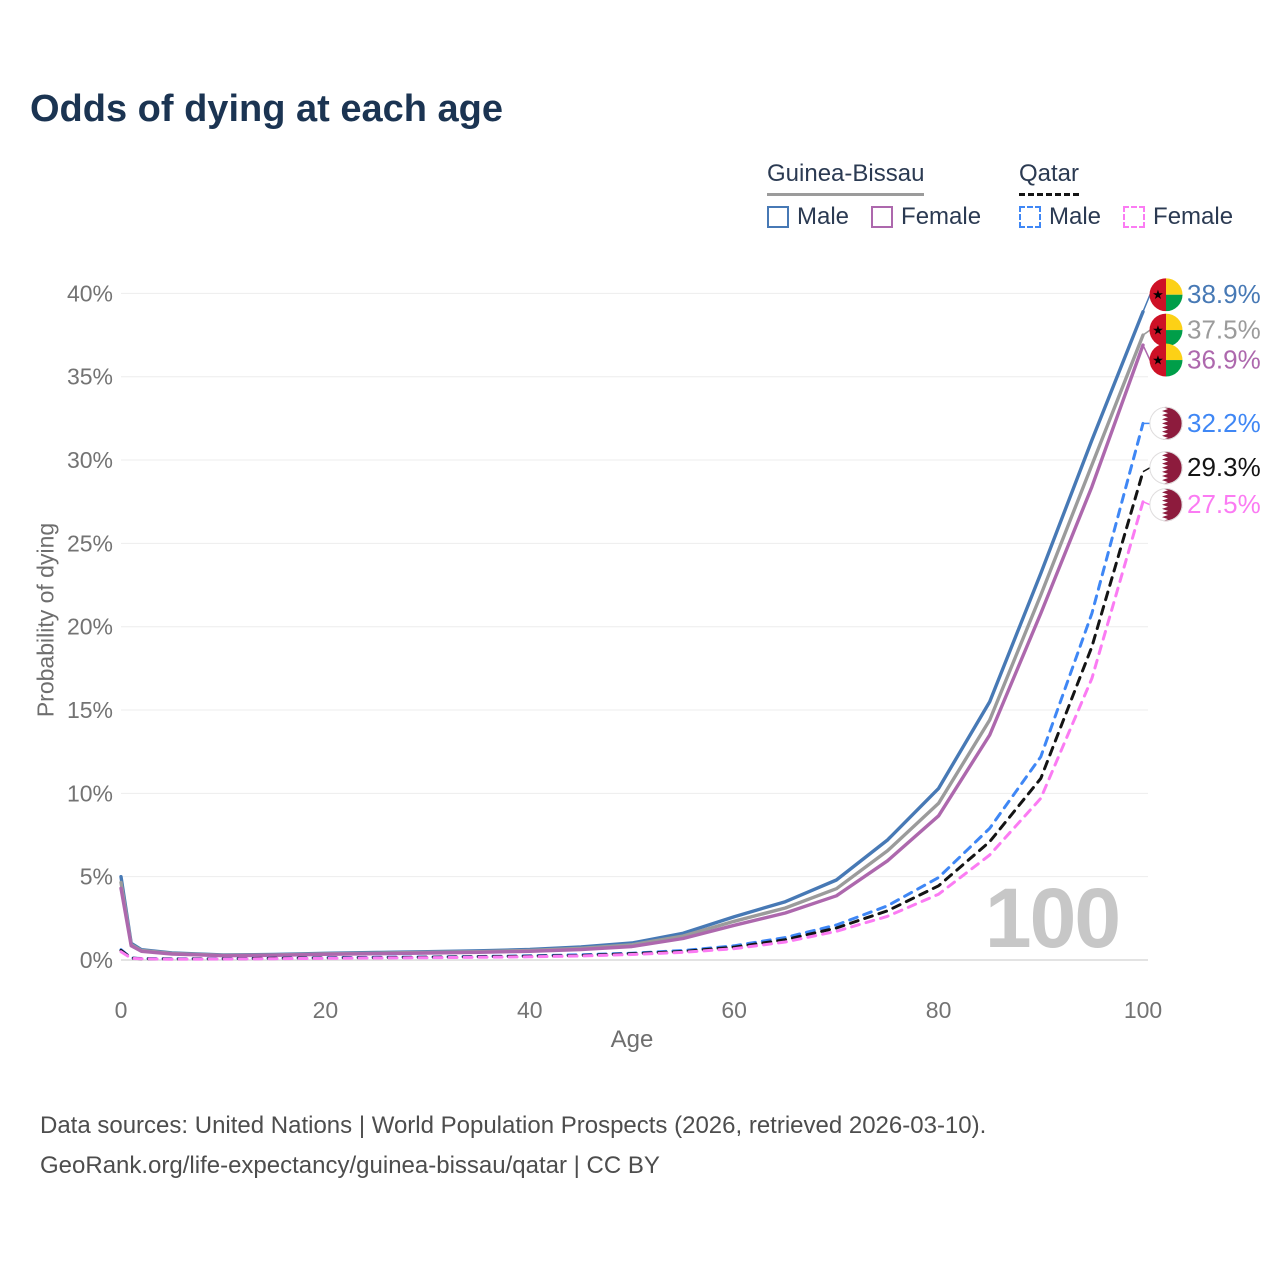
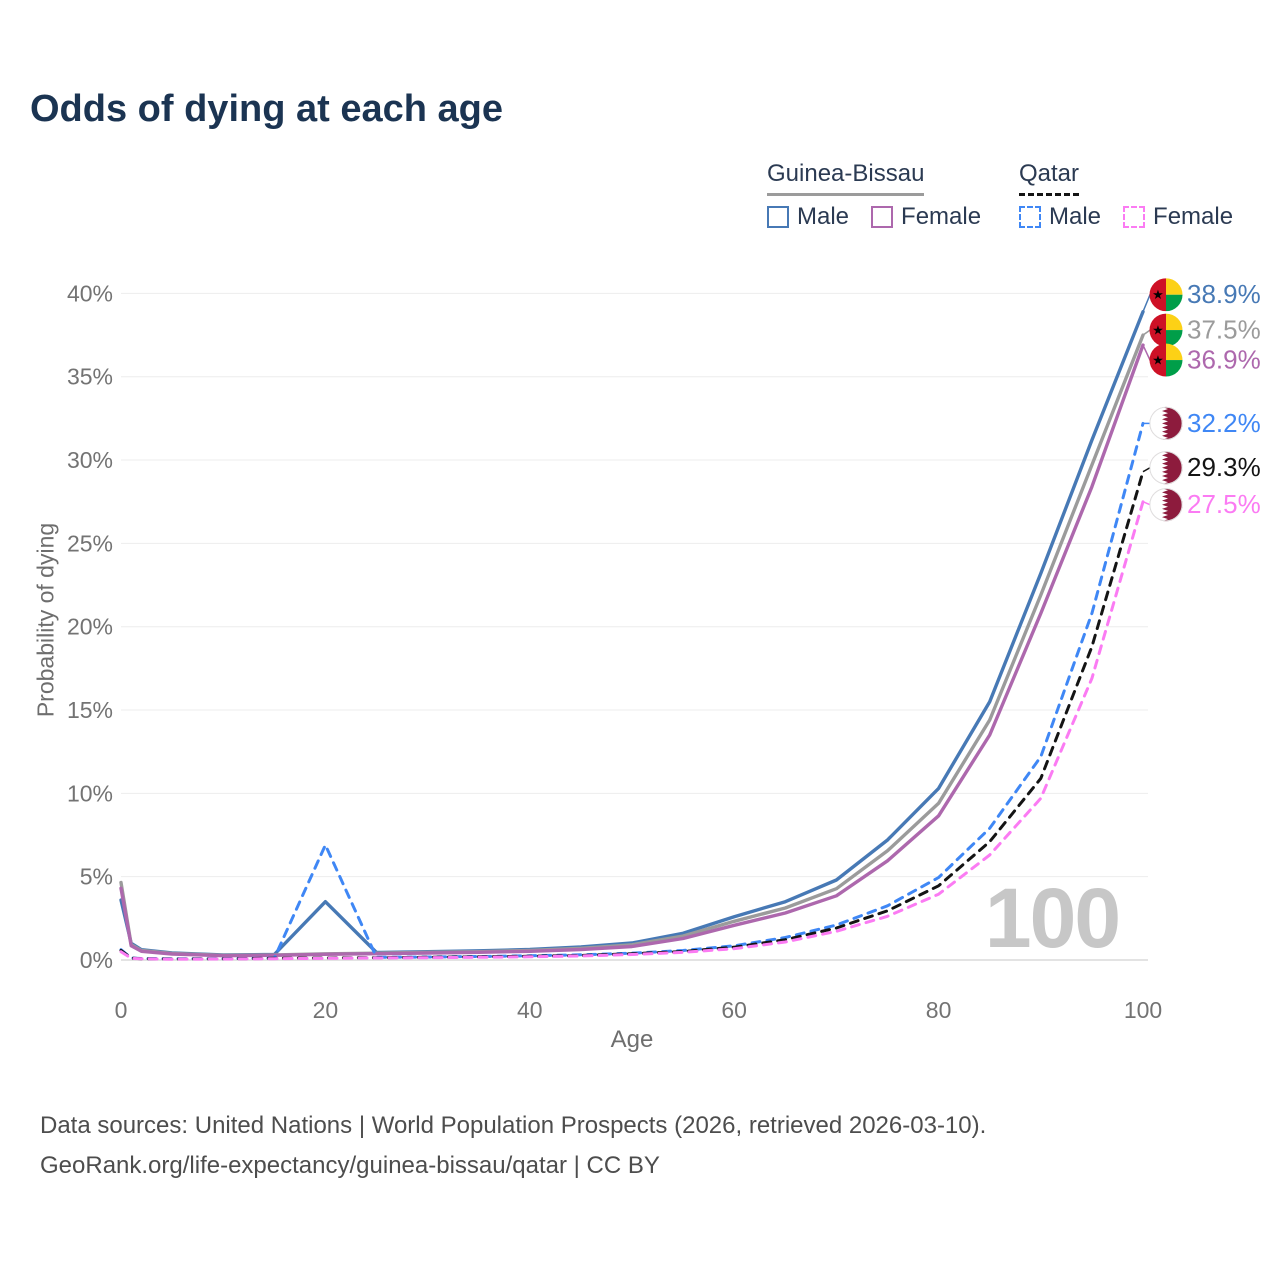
Guinea-Bissau Male/0: 5.0% -> 3.6%
Guinea-Bissau Male/20: 0.4% -> 3.5%
Qatar Male/20: 0.1% -> 6.9%
